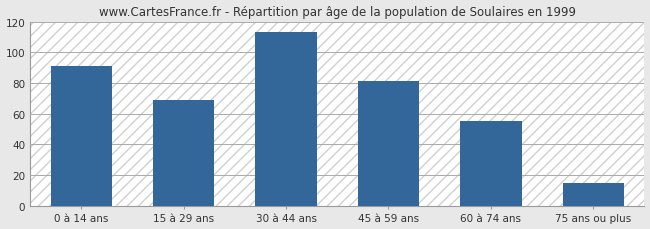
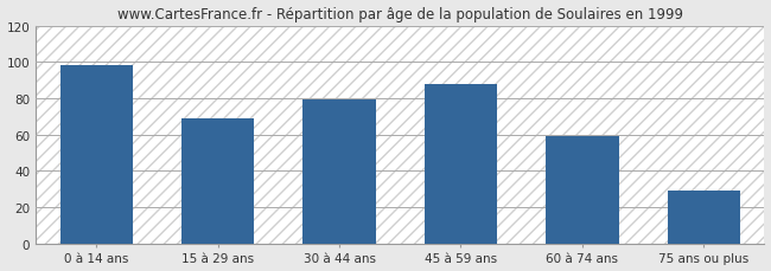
0 à 14 ans: 91 -> 98
30 à 44 ans: 113 -> 79
45 à 59 ans: 81 -> 88
60 à 74 ans: 55 -> 59
75 ans ou plus: 15 -> 29
